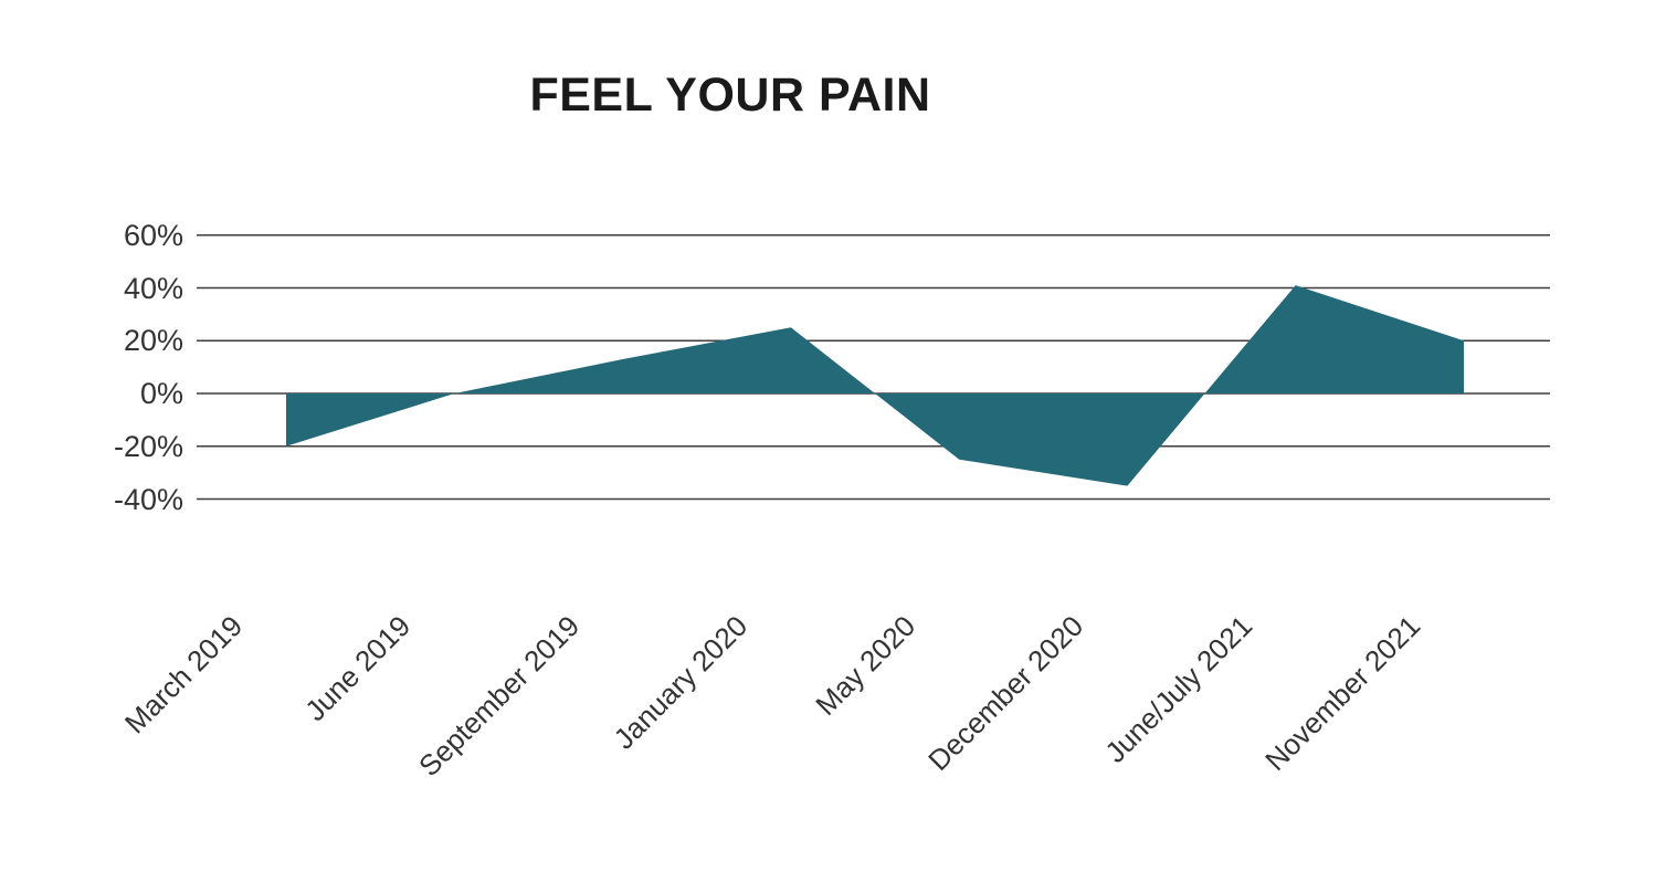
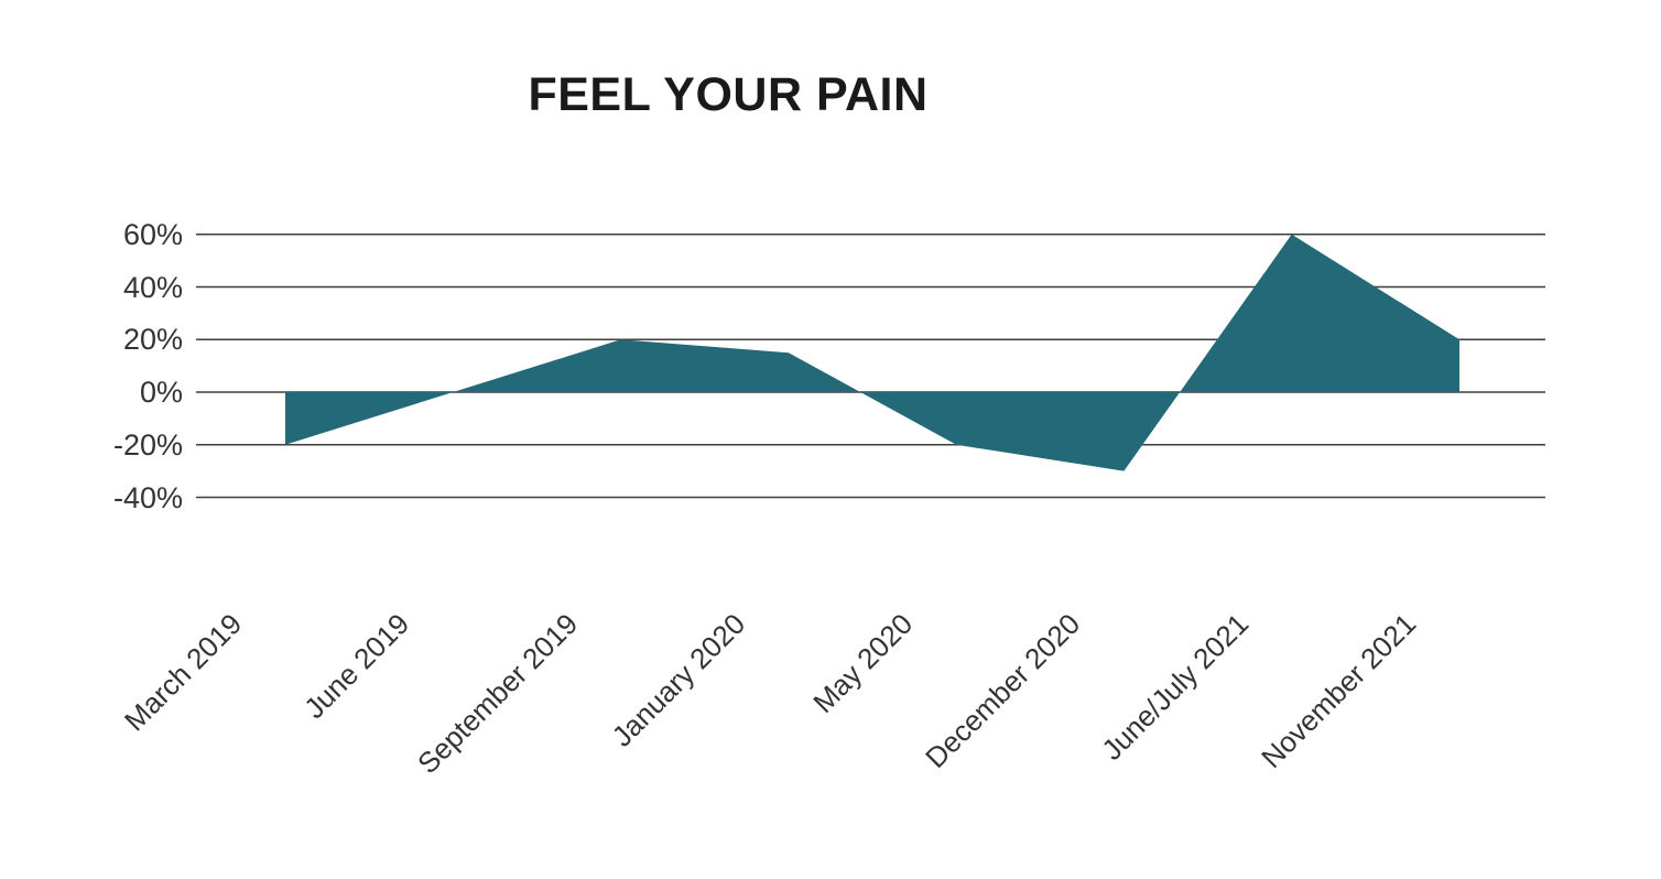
September 2019: 13% -> 20%
January 2020: 25% -> 15%
May 2020: -25% -> -20%
December 2020: -35% -> -30%
June/July 2021: 41% -> 60%
